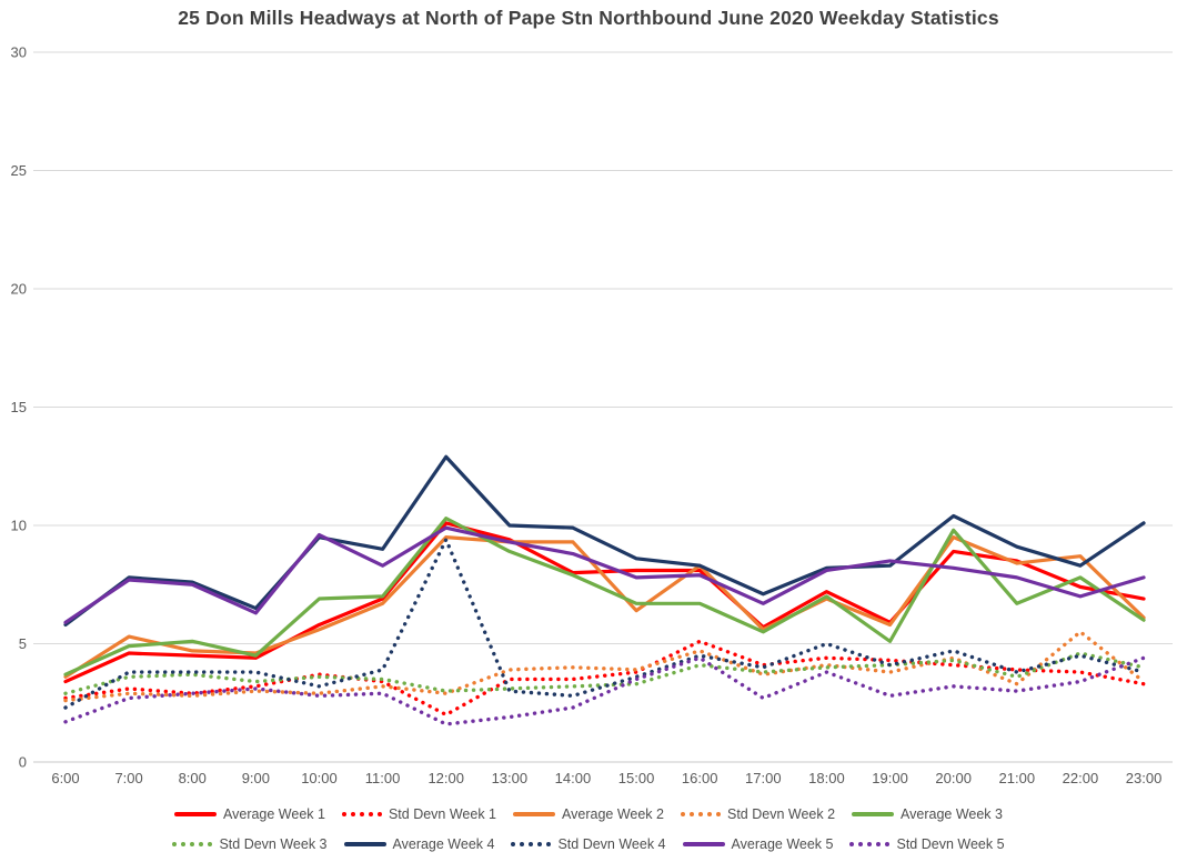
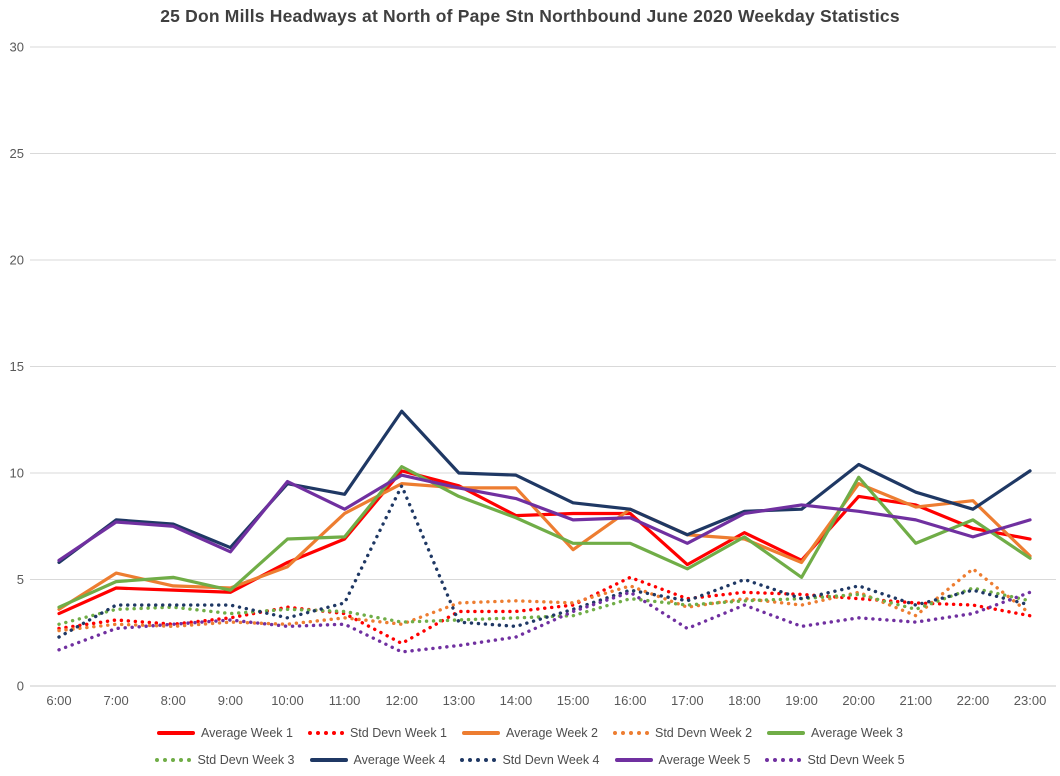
Average Week 2/11:00: 6.7 -> 8.1
Average Week 2/17:00: 5.6 -> 7.1
